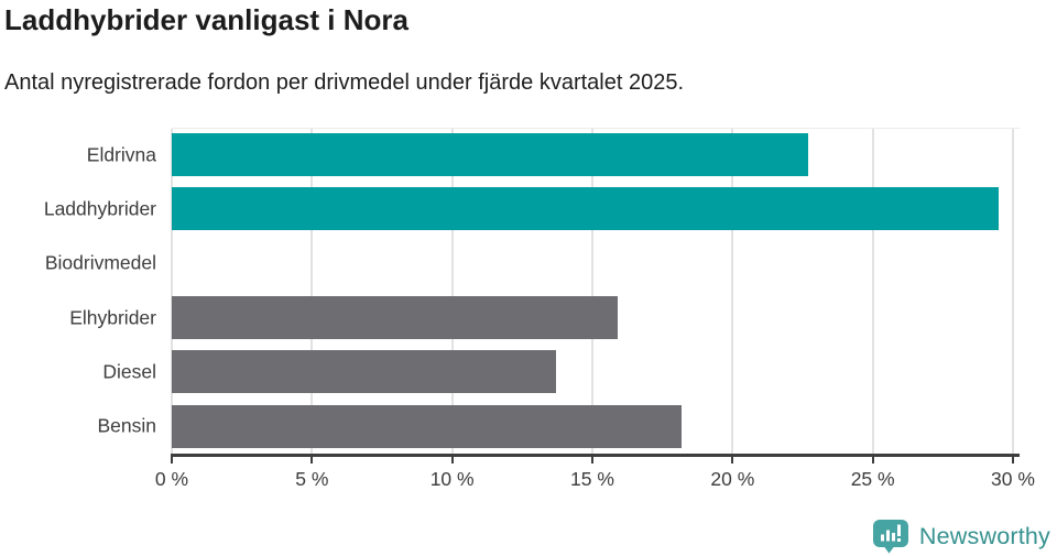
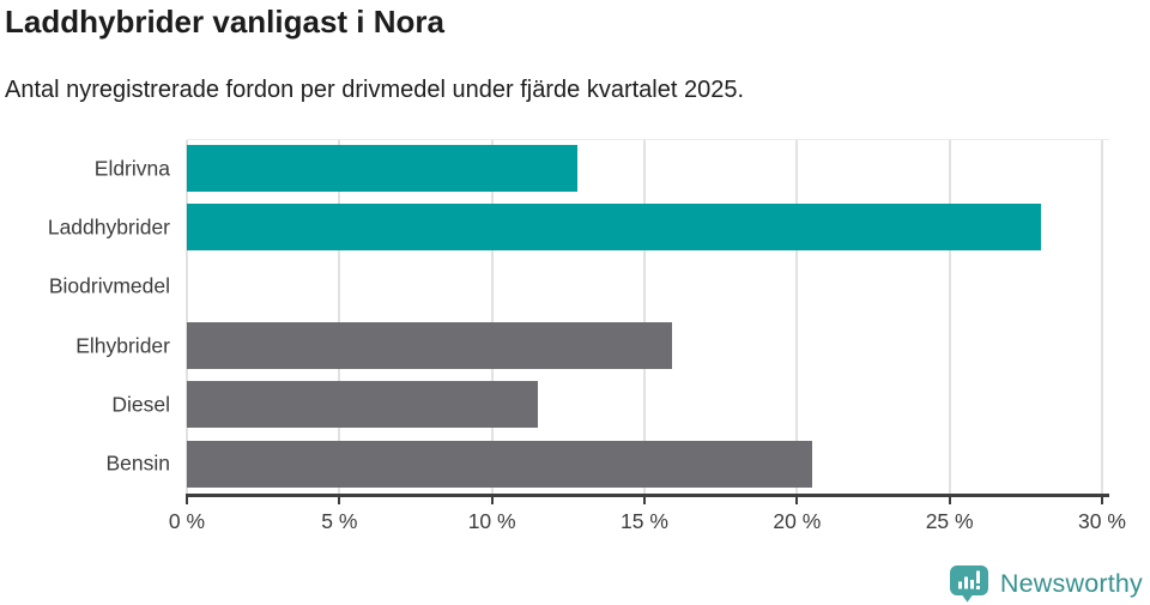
Eldrivna: 22.7% -> 12.8%
Laddhybrider: 29.5% -> 28.0%
Diesel: 13.7% -> 11.5%
Bensin: 18.2% -> 20.5%
